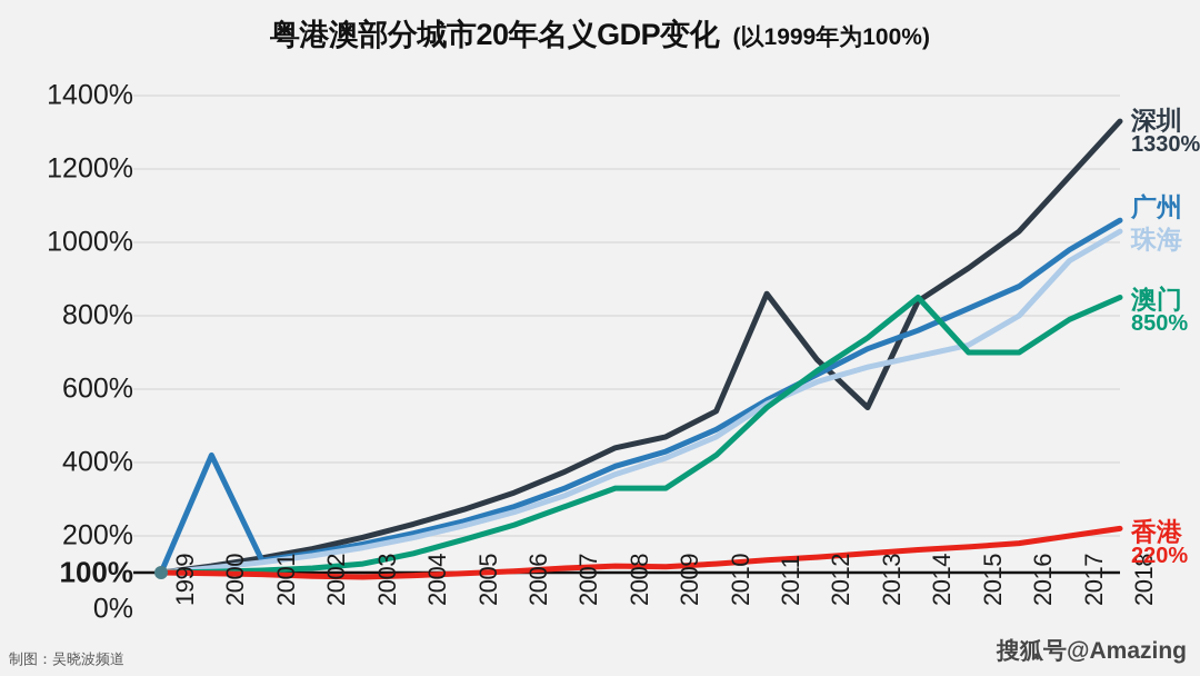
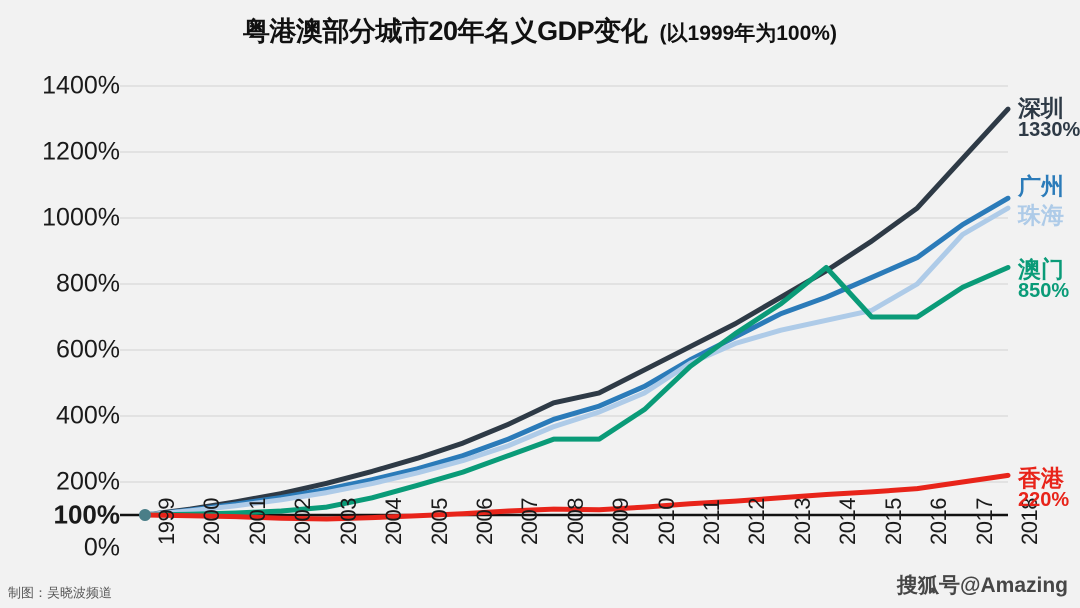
广州/2000: 420% -> 120%
深圳/2011: 860% -> 610%
深圳/2013: 550% -> 760%
